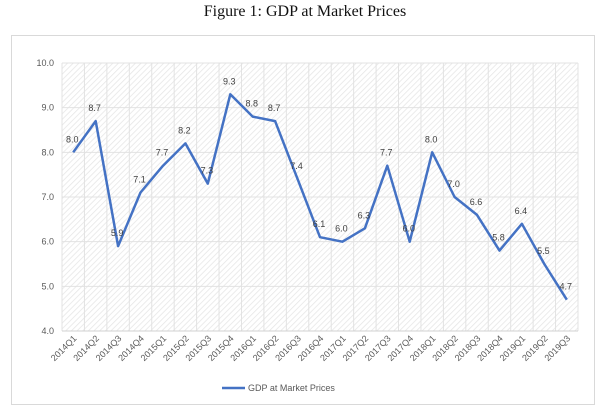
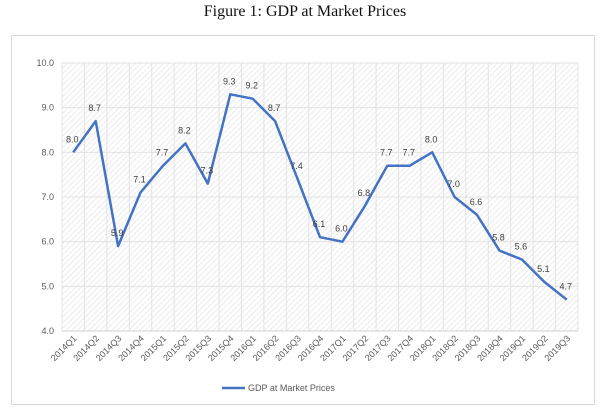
2016Q1: 8.8 -> 9.2
2017Q2: 6.3 -> 6.8
2017Q4: 6.0 -> 7.7
2019Q1: 6.4 -> 5.6
2019Q2: 5.5 -> 5.1
